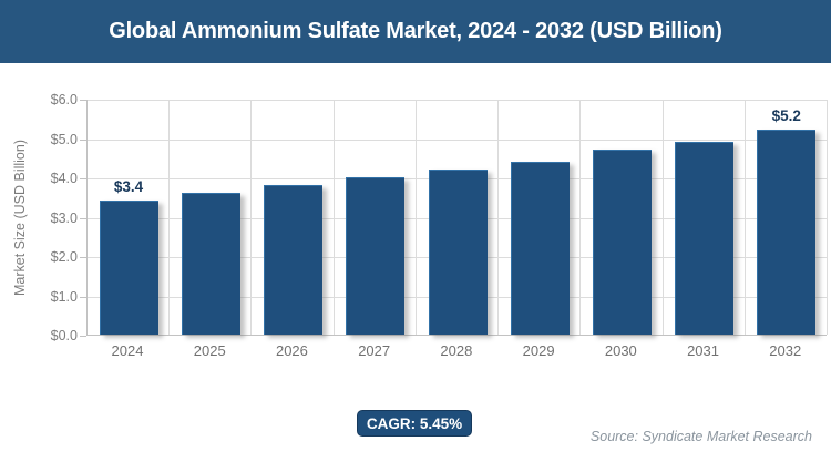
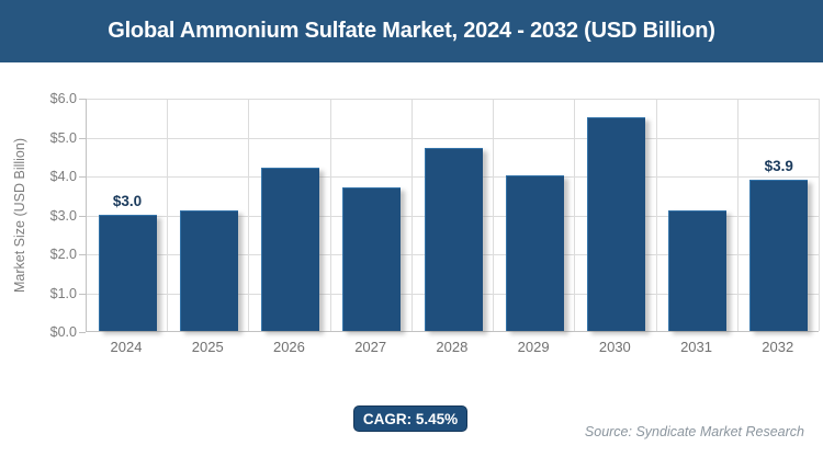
2024: $3.4 -> $3.0
2025: $3.6 -> $3.1
2026: $3.8 -> $4.2
2027: $4.0 -> $3.7
2028: $4.2 -> $4.7
2029: $4.4 -> $4.0
2030: $4.7 -> $5.5
2031: $4.9 -> $3.1
2032: $5.2 -> $3.9
